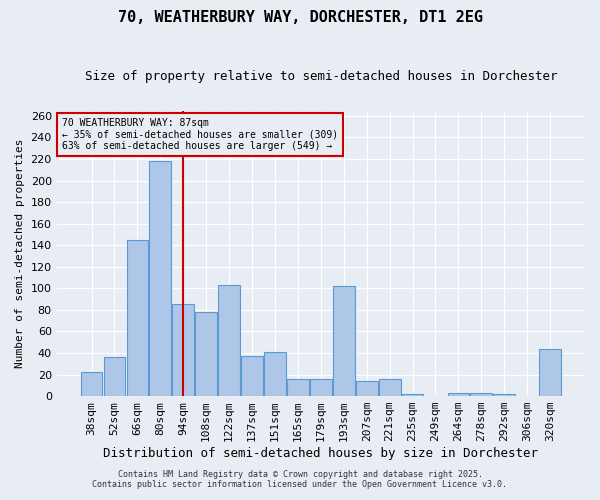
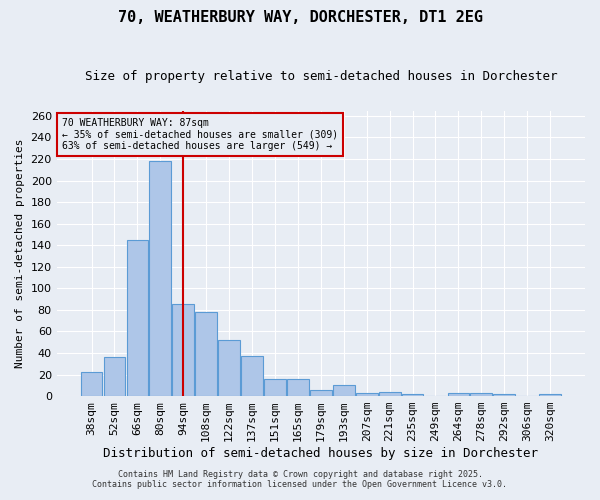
122sqm: 103 -> 52
151sqm: 41 -> 16
179sqm: 16 -> 6
193sqm: 102 -> 10
207sqm: 14 -> 3
221sqm: 16 -> 4
320sqm: 44 -> 2
